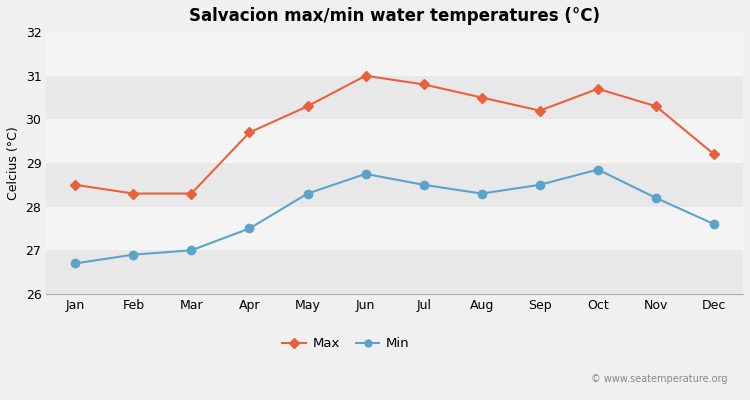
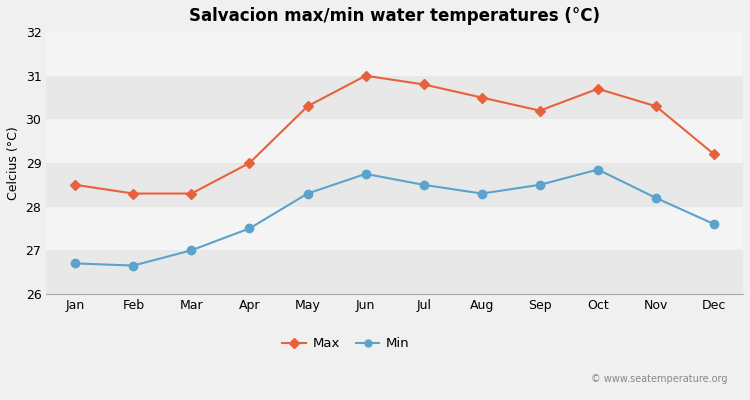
Min/Feb: 26.90 -> 26.65
Max/Apr: 29.7 -> 29.0
